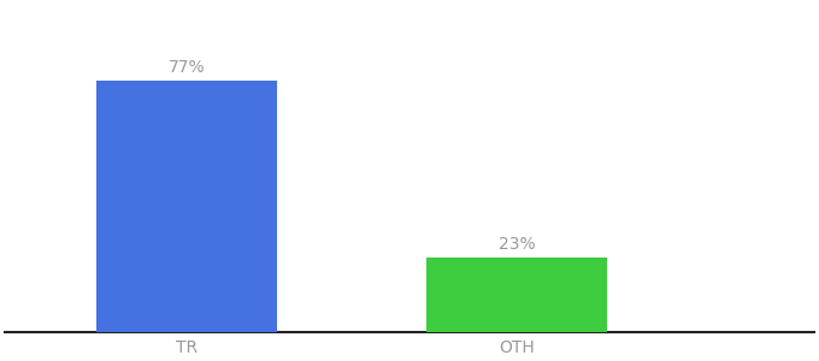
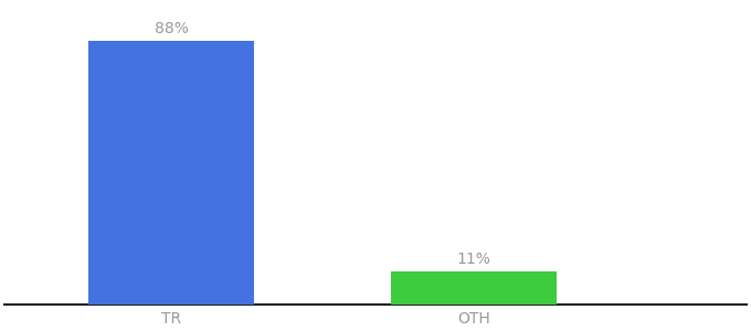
TR: 77% -> 88%
OTH: 23% -> 11%
